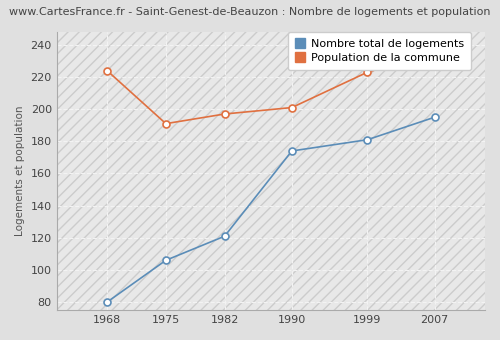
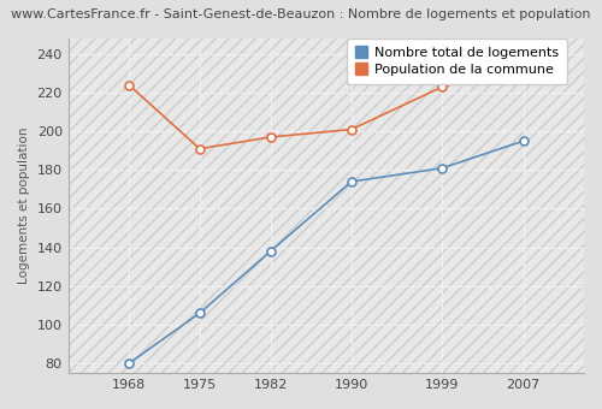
Nombre total de logements/1982: 121 -> 138
